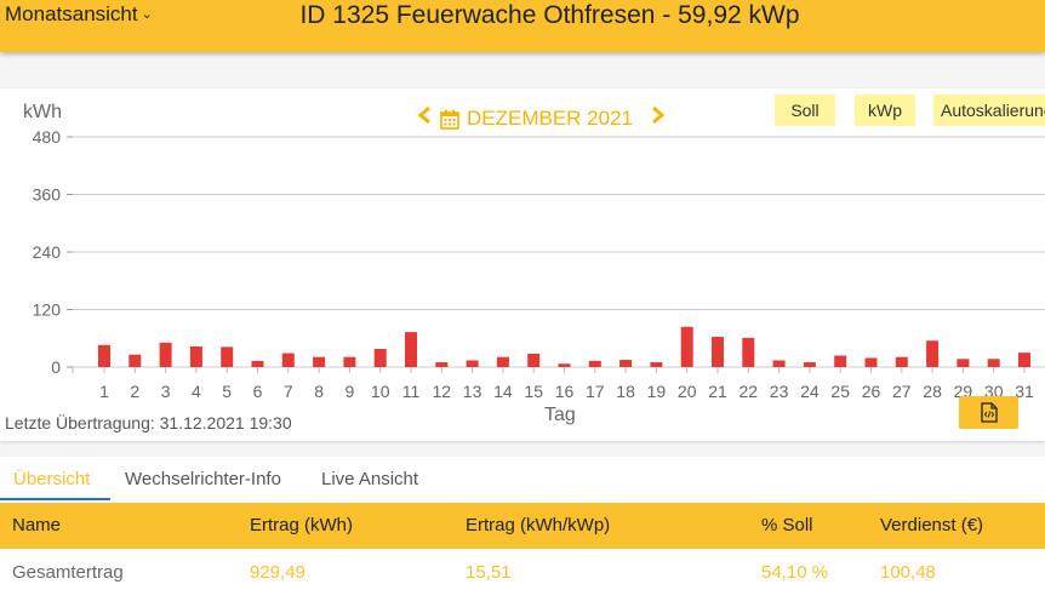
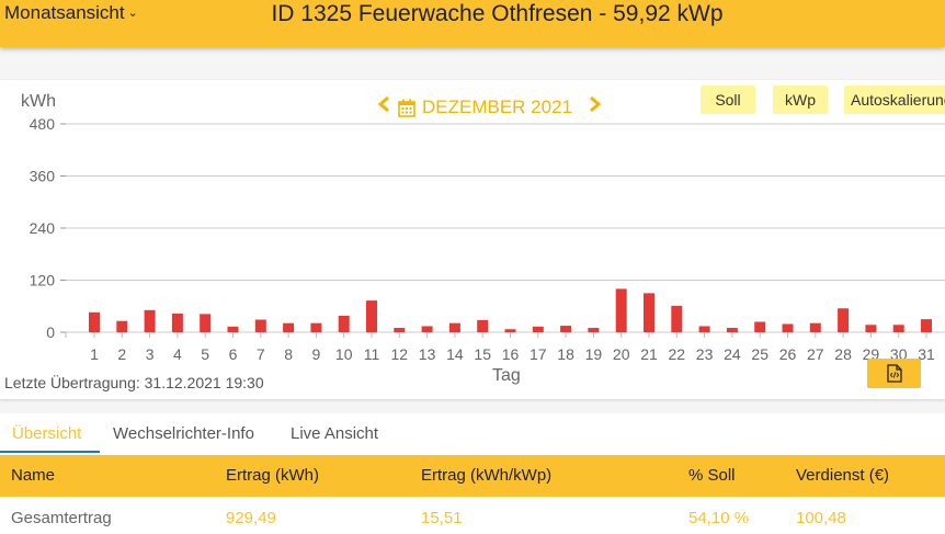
20: 80 -> 100
21: 60 -> 90
